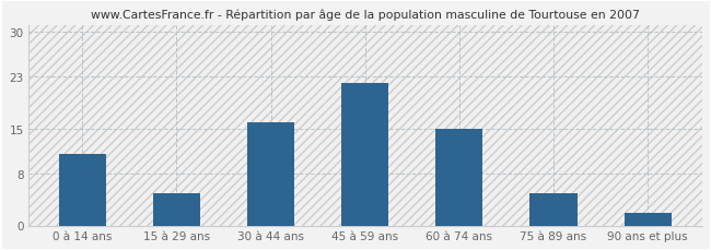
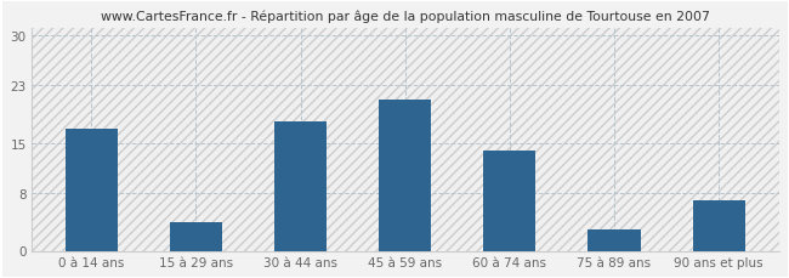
0 à 14 ans: 11 -> 17
15 à 29 ans: 5 -> 4
30 à 44 ans: 16 -> 18
45 à 59 ans: 22 -> 21
60 à 74 ans: 15 -> 14
75 à 89 ans: 5 -> 3
90 ans et plus: 2 -> 7
